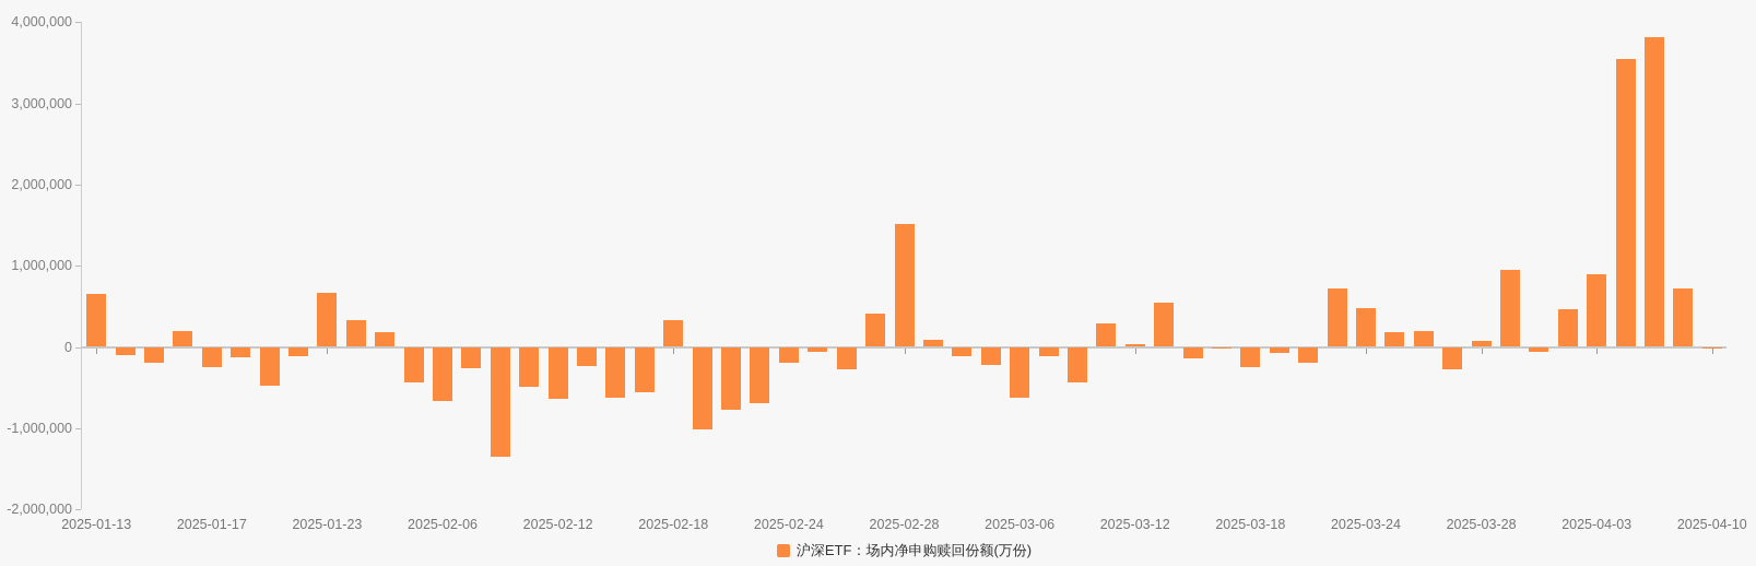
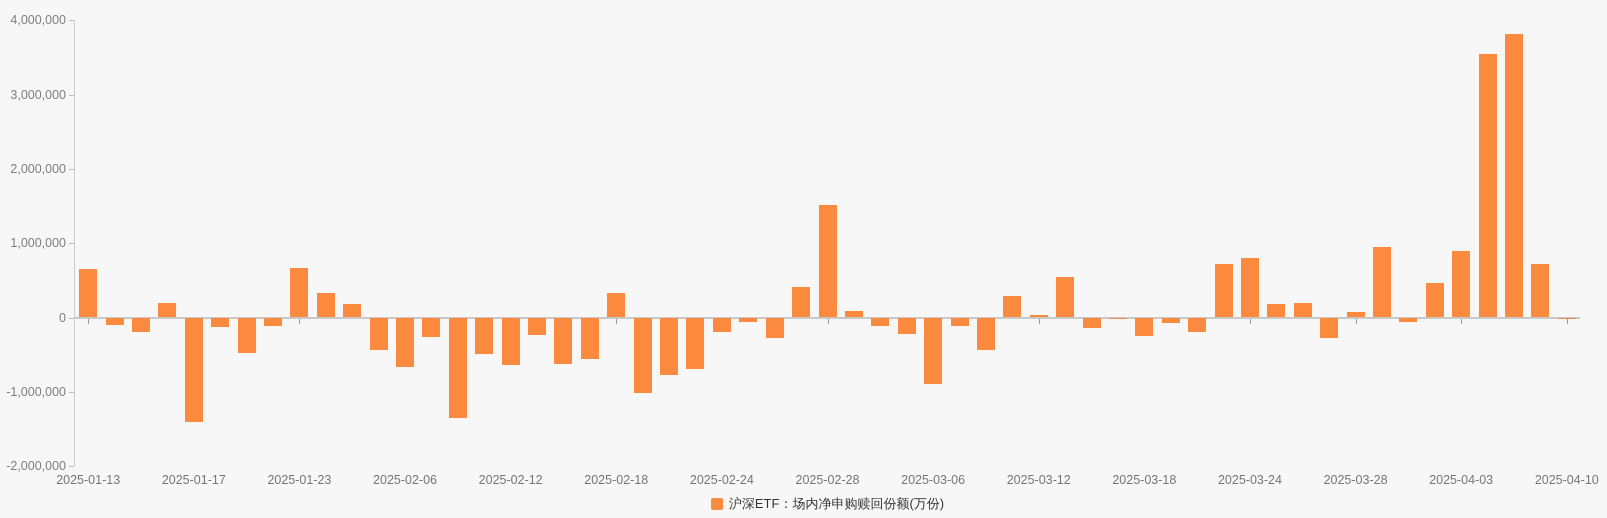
2025-01-17: -200000 -> -1400000
2025-03-06: -600000 -> -900000
2025-03-24: 500000 -> 800000
